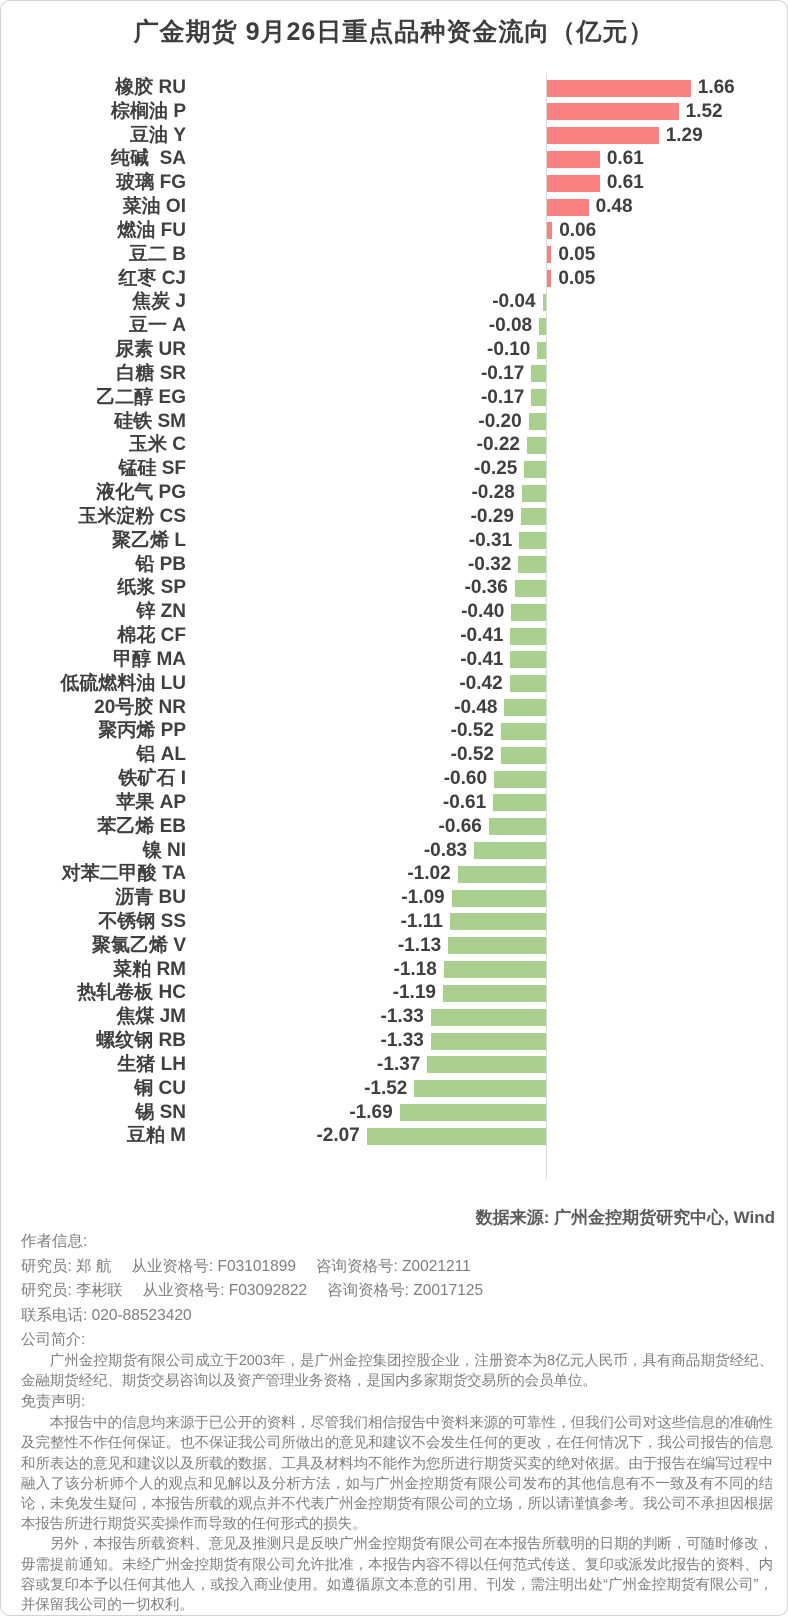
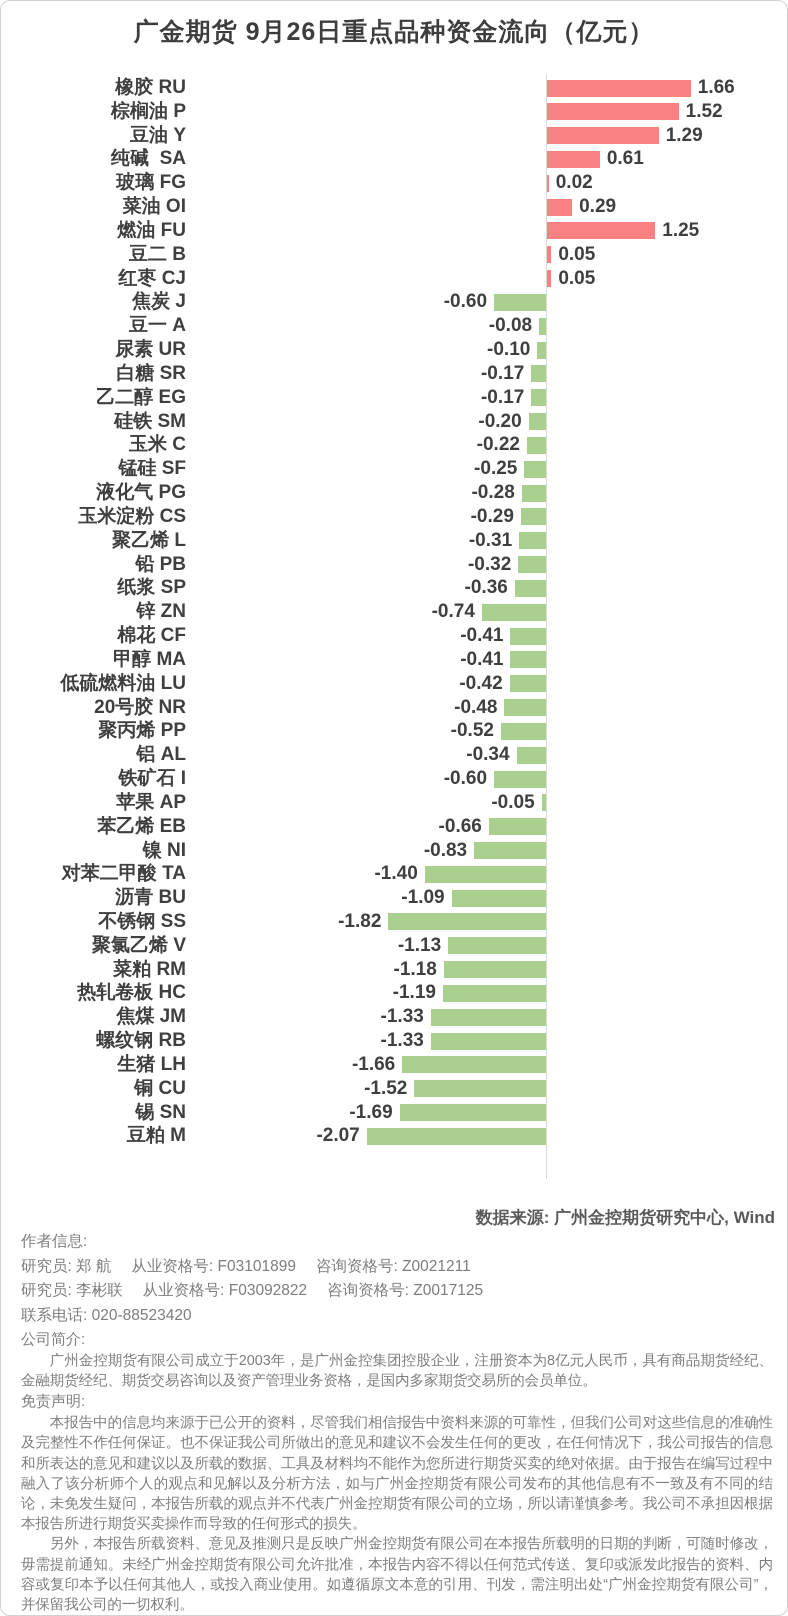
玻璃 FG: 0.61 -> 0.02
菜油 OI: 0.48 -> 0.29
燃油 FU: 0.06 -> 1.25
焦炭 J: -0.04 -> -0.60
锌 ZN: -0.40 -> -0.74
铝 AL: -0.52 -> -0.34
苹果 AP: -0.61 -> -0.05
对苯二甲酸 TA: -1.02 -> -1.40
不锈钢 SS: -1.11 -> -1.82
生猪 LH: -1.37 -> -1.66
